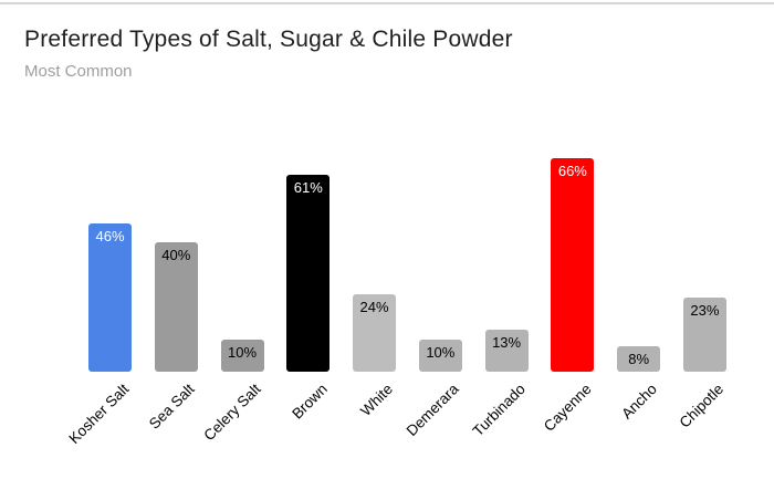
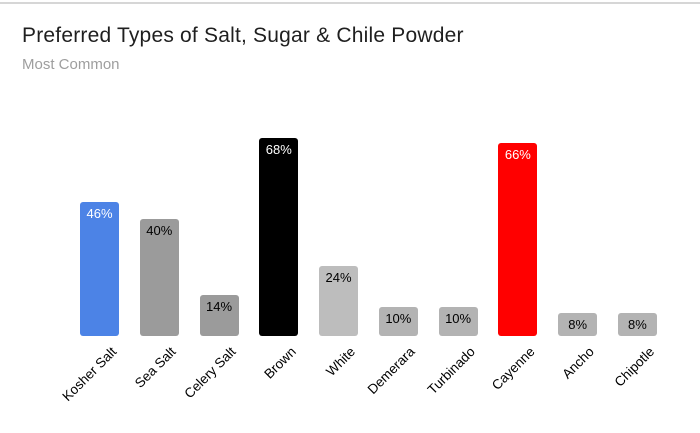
Celery Salt: 10% -> 14%
Brown: 61% -> 68%
Turbinado: 13% -> 10%
Chipotle: 23% -> 8%
